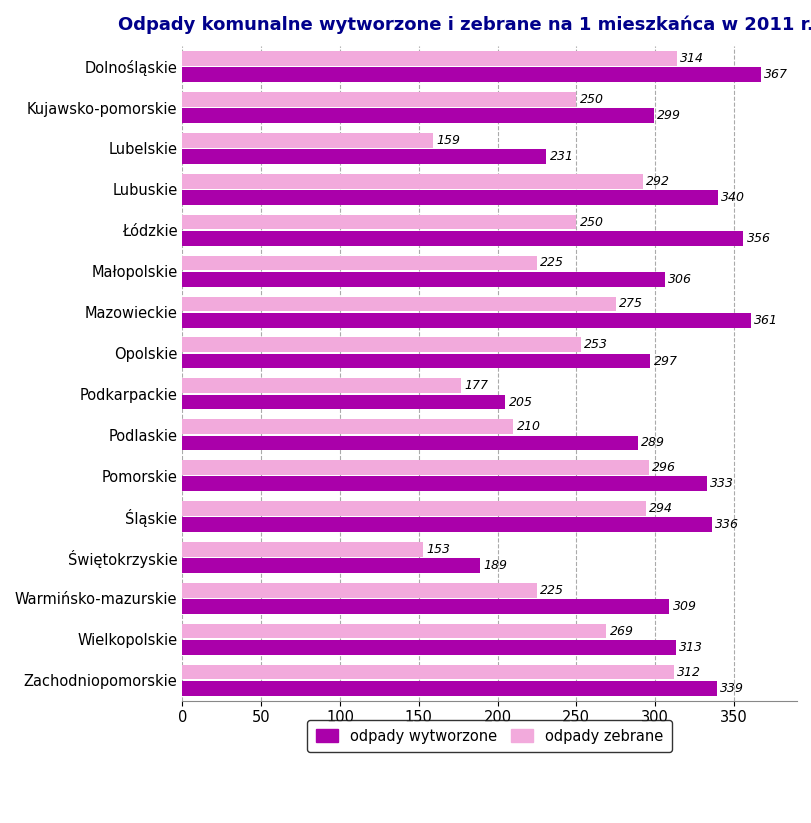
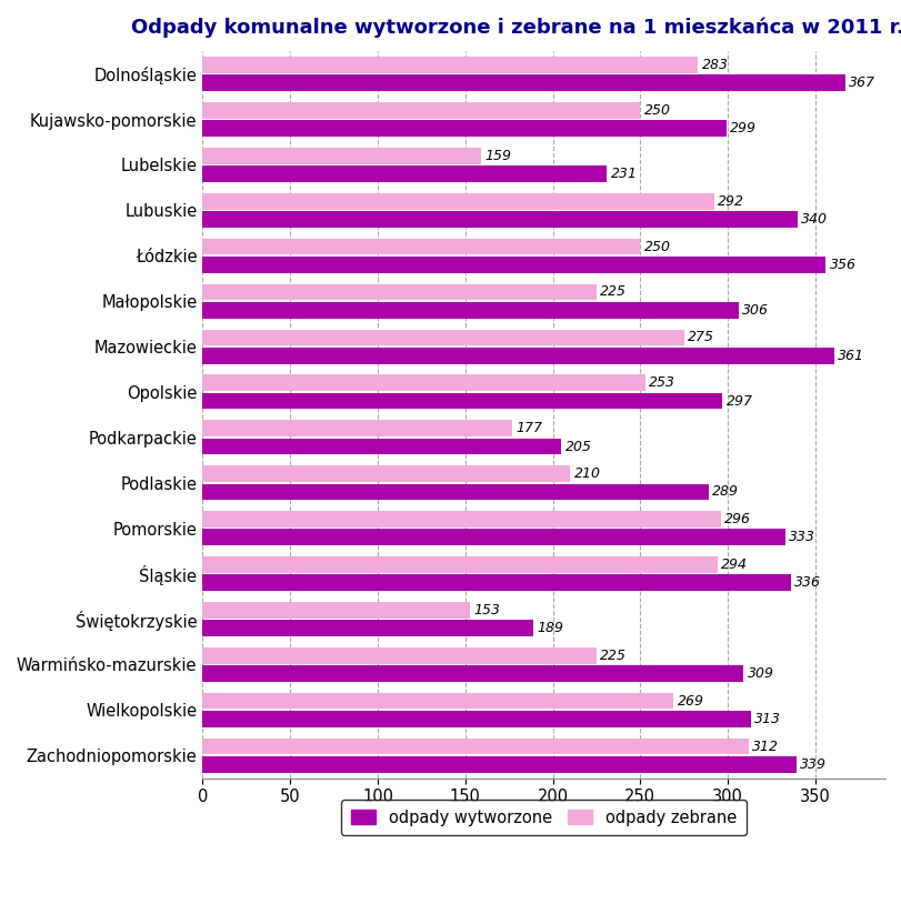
odpady zebrane/Dolnośląskie: 314 -> 283
